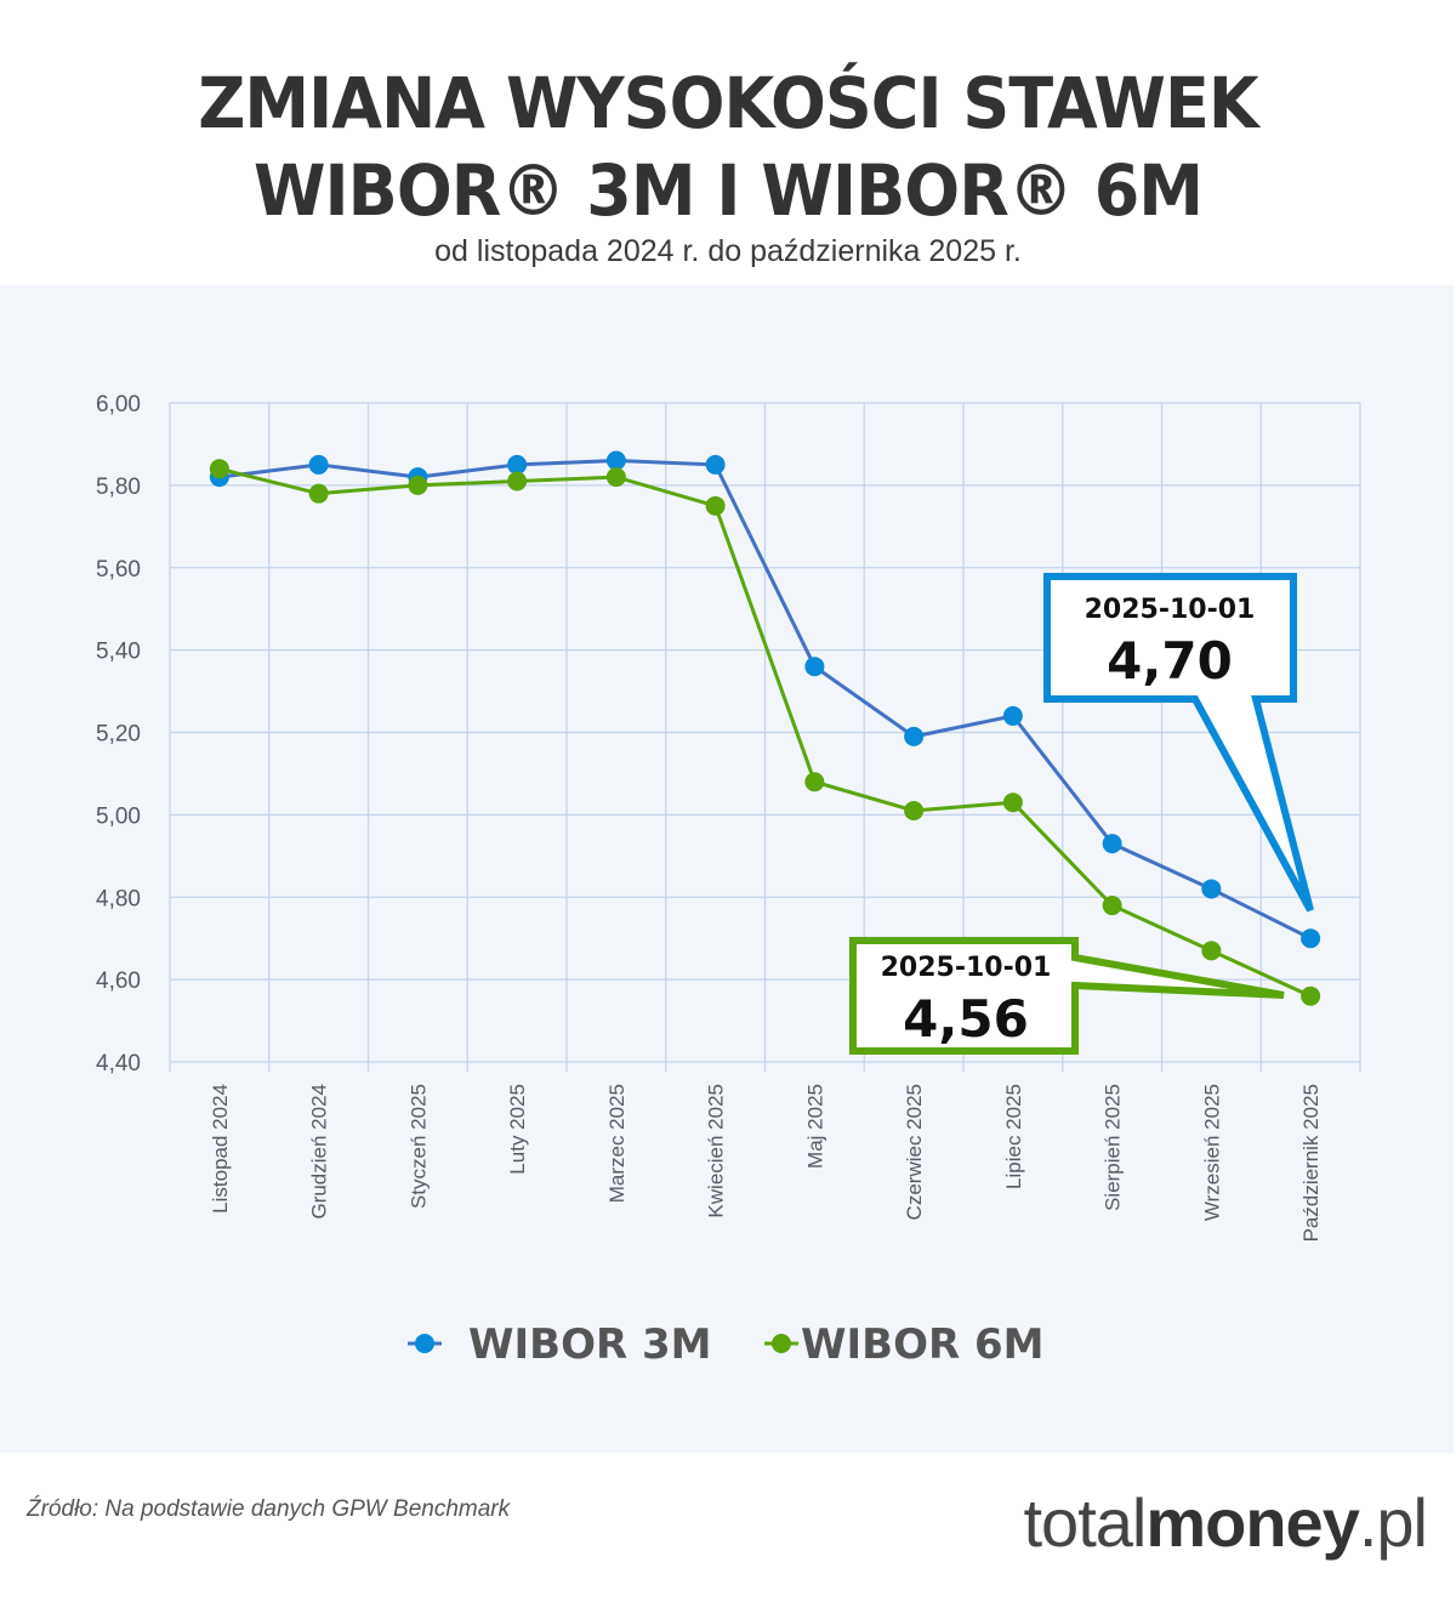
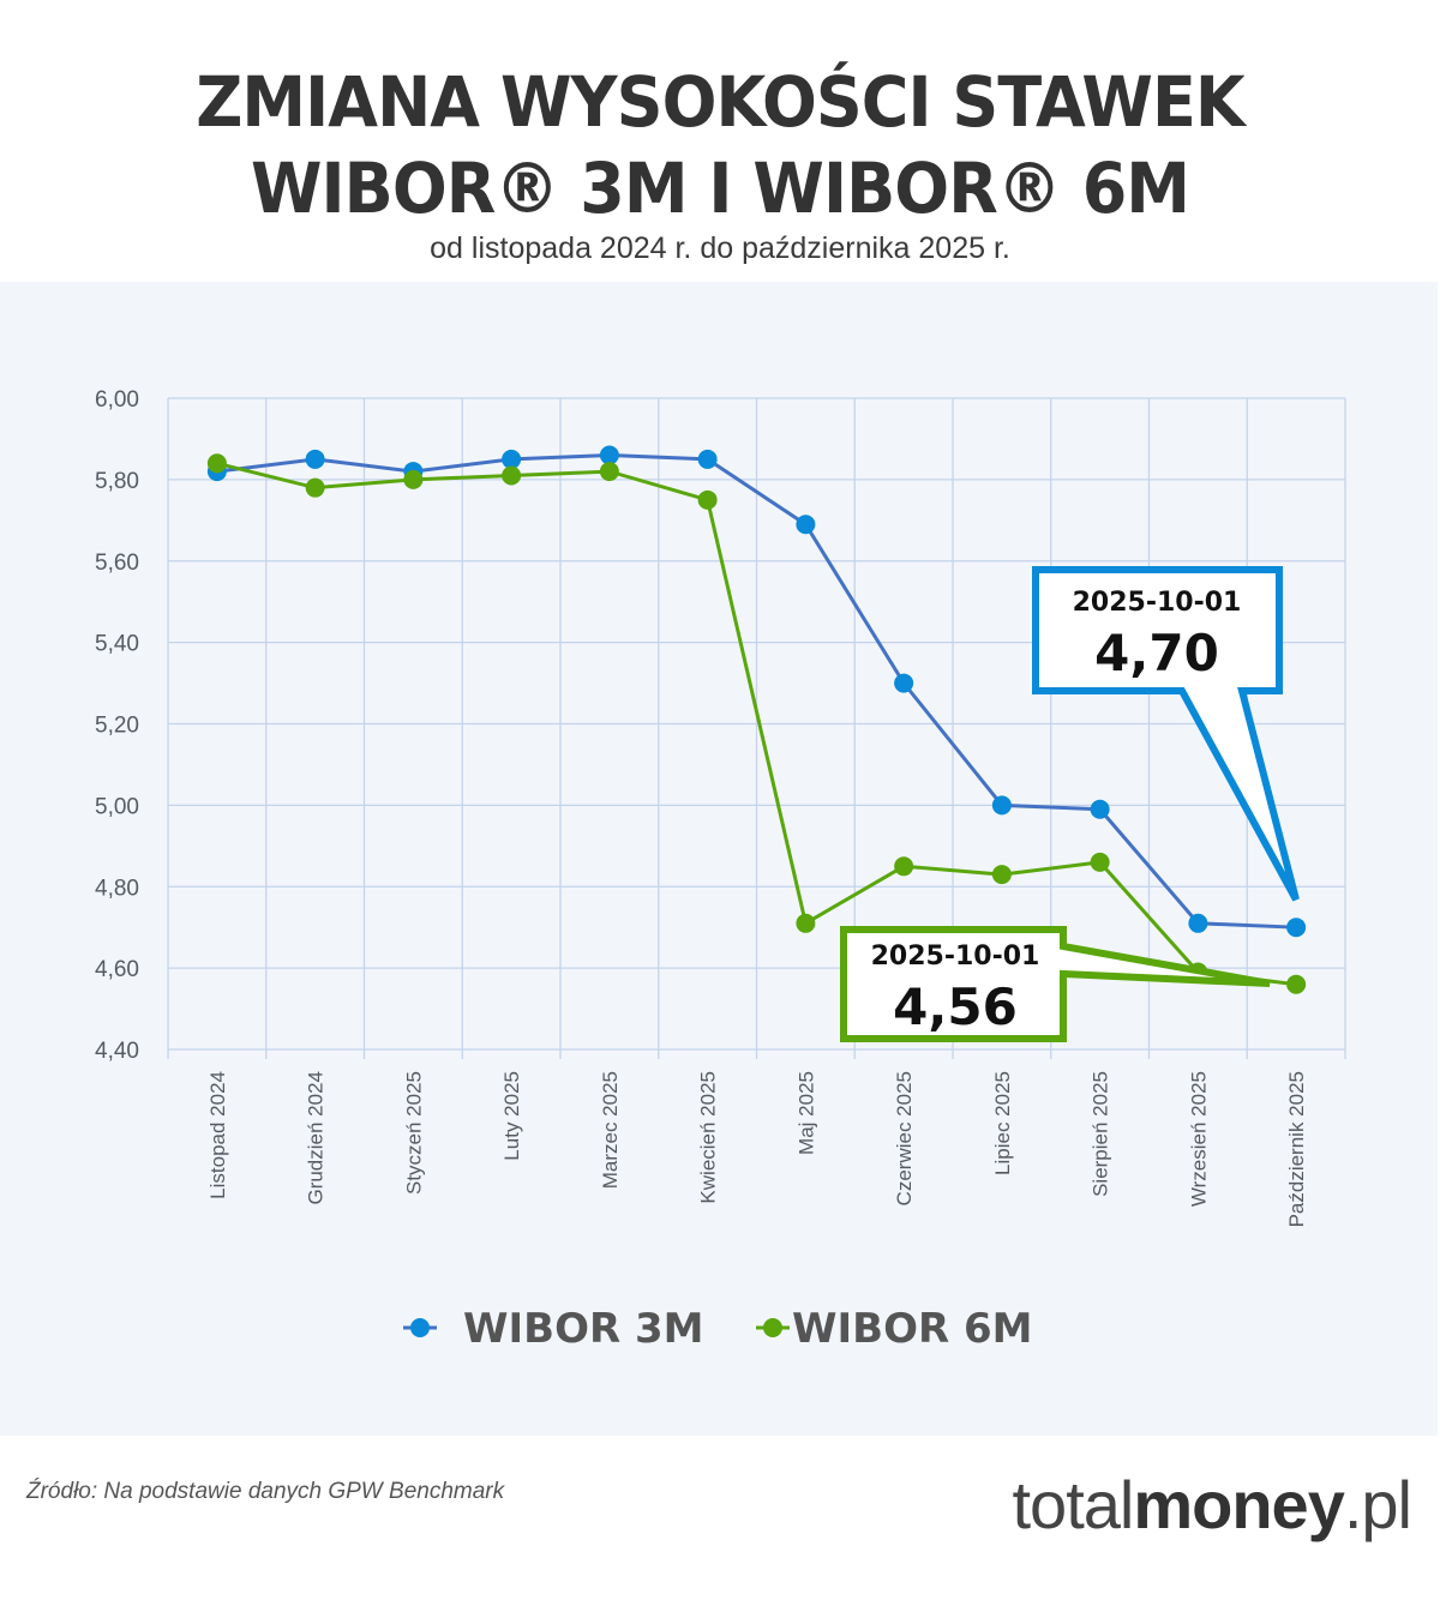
WIBOR 3M/Maj 2025: 5,36 -> 5,69
WIBOR 6M/Maj 2025: 5,08 -> 4,71
WIBOR 3M/Czerwiec 2025: 5,19 -> 5,30
WIBOR 6M/Czerwiec 2025: 5,01 -> 4,85
WIBOR 3M/Lipiec 2025: 5,24 -> 5,00
WIBOR 6M/Lipiec 2025: 5,03 -> 4,83
WIBOR 3M/Sierpień 2025: 4,93 -> 4,99
WIBOR 6M/Sierpień 2025: 4,78 -> 4,86
WIBOR 3M/Wrzesień 2025: 4,82 -> 4,71
WIBOR 6M/Wrzesień 2025: 4,67 -> 4,59
